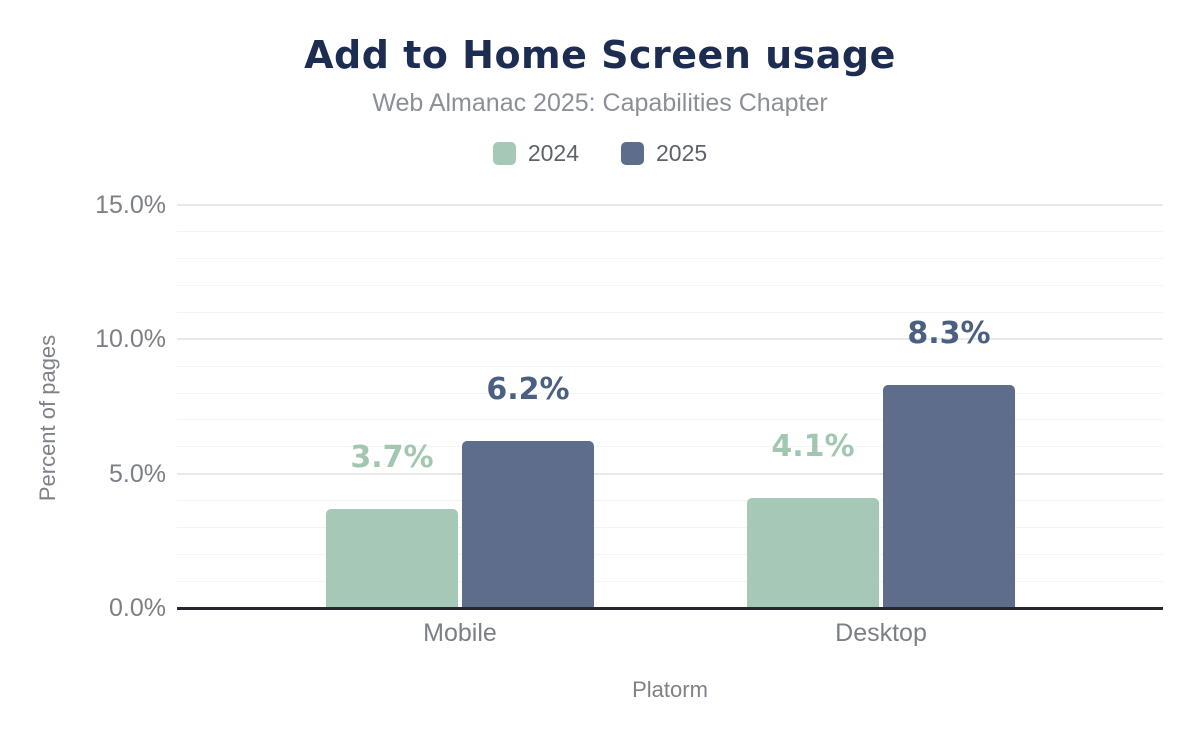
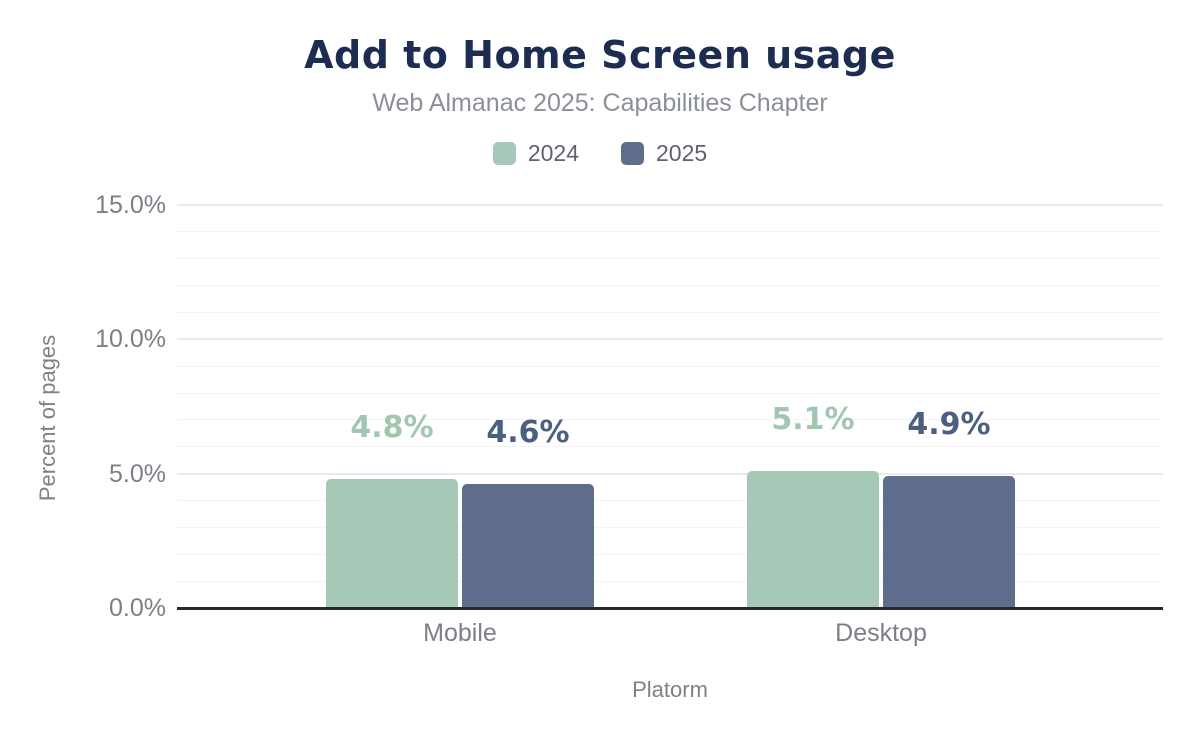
2024/Mobile: 3.7% -> 4.8%
2025/Mobile: 6.2% -> 4.6%
2024/Desktop: 4.1% -> 5.1%
2025/Desktop: 8.3% -> 4.9%
